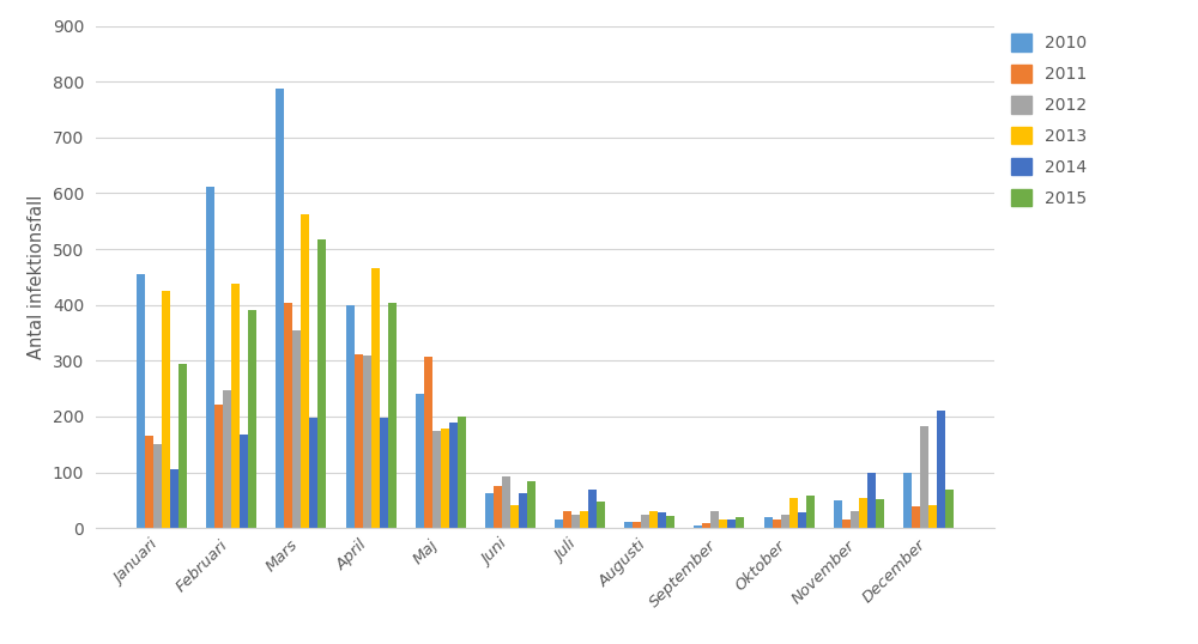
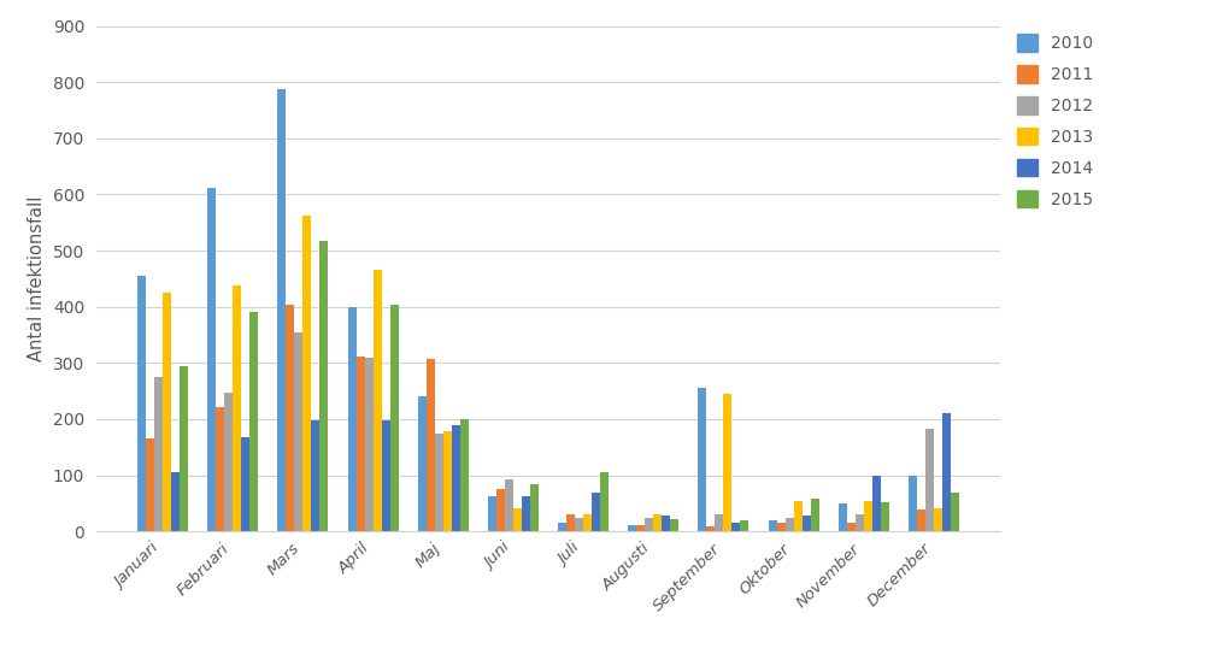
2012/Januari: 150 -> 275
2015/Juli: 48 -> 105
2010/September: 5 -> 255
2013/September: 15 -> 245
